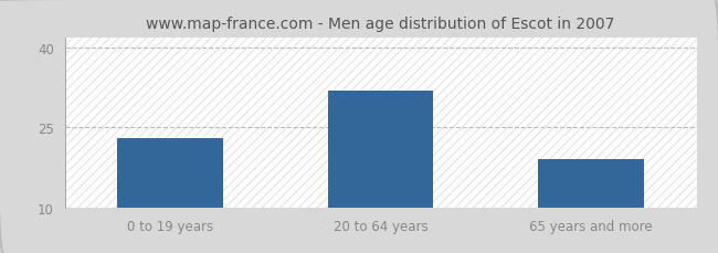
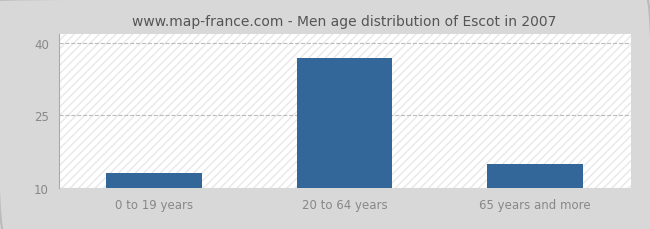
0 to 19 years: 23 -> 13
20 to 64 years: 32 -> 37
65 years and more: 19 -> 15
